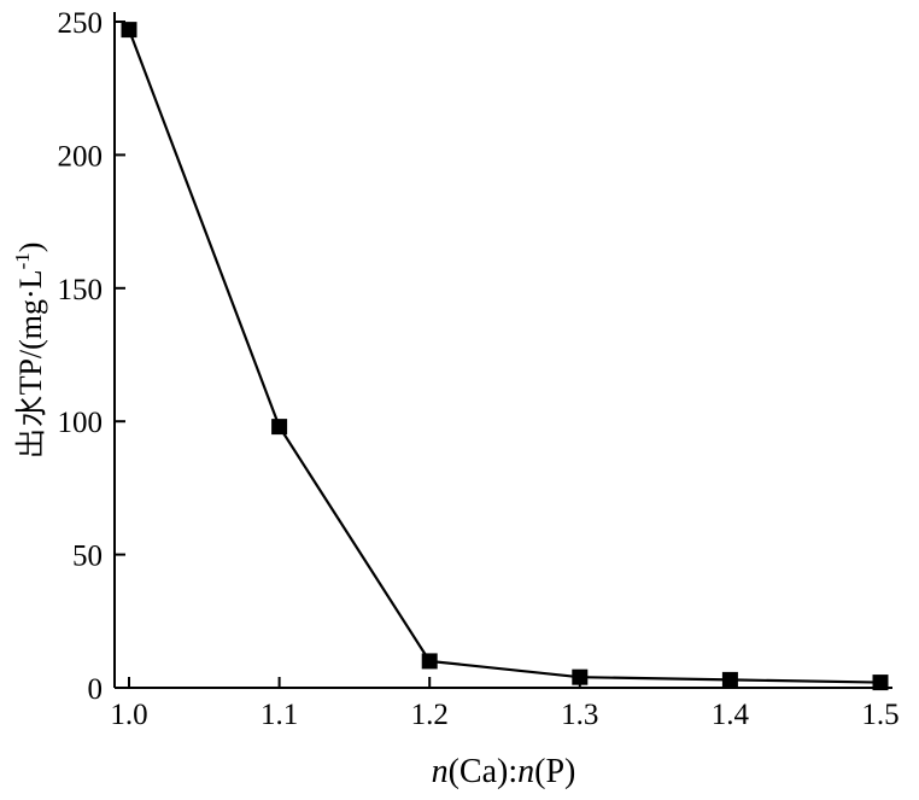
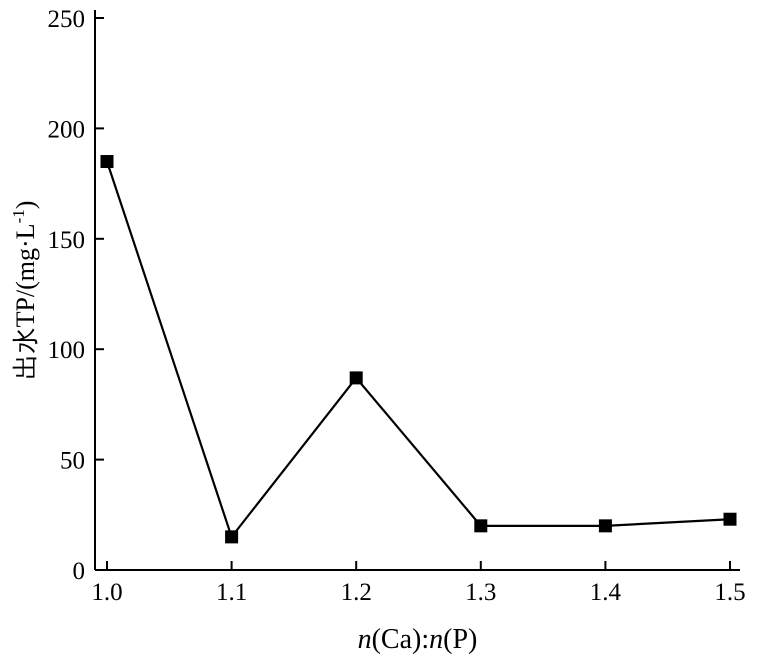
1.0: 247 -> 185
1.1: 98 -> 15
1.2: 10 -> 87
1.3: 4 -> 20
1.4: 3 -> 20
1.5: 2 -> 23
